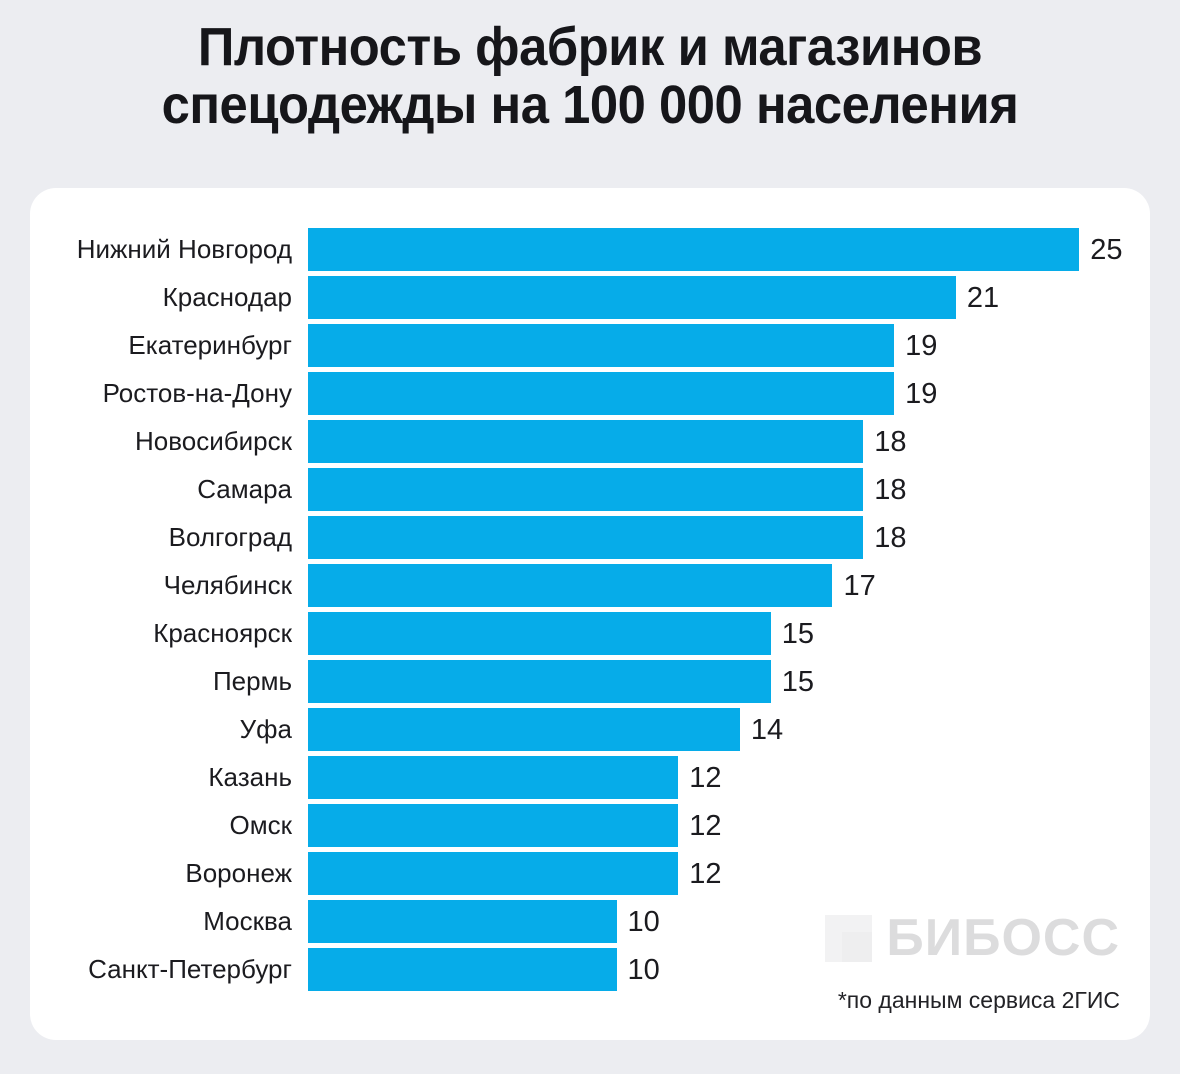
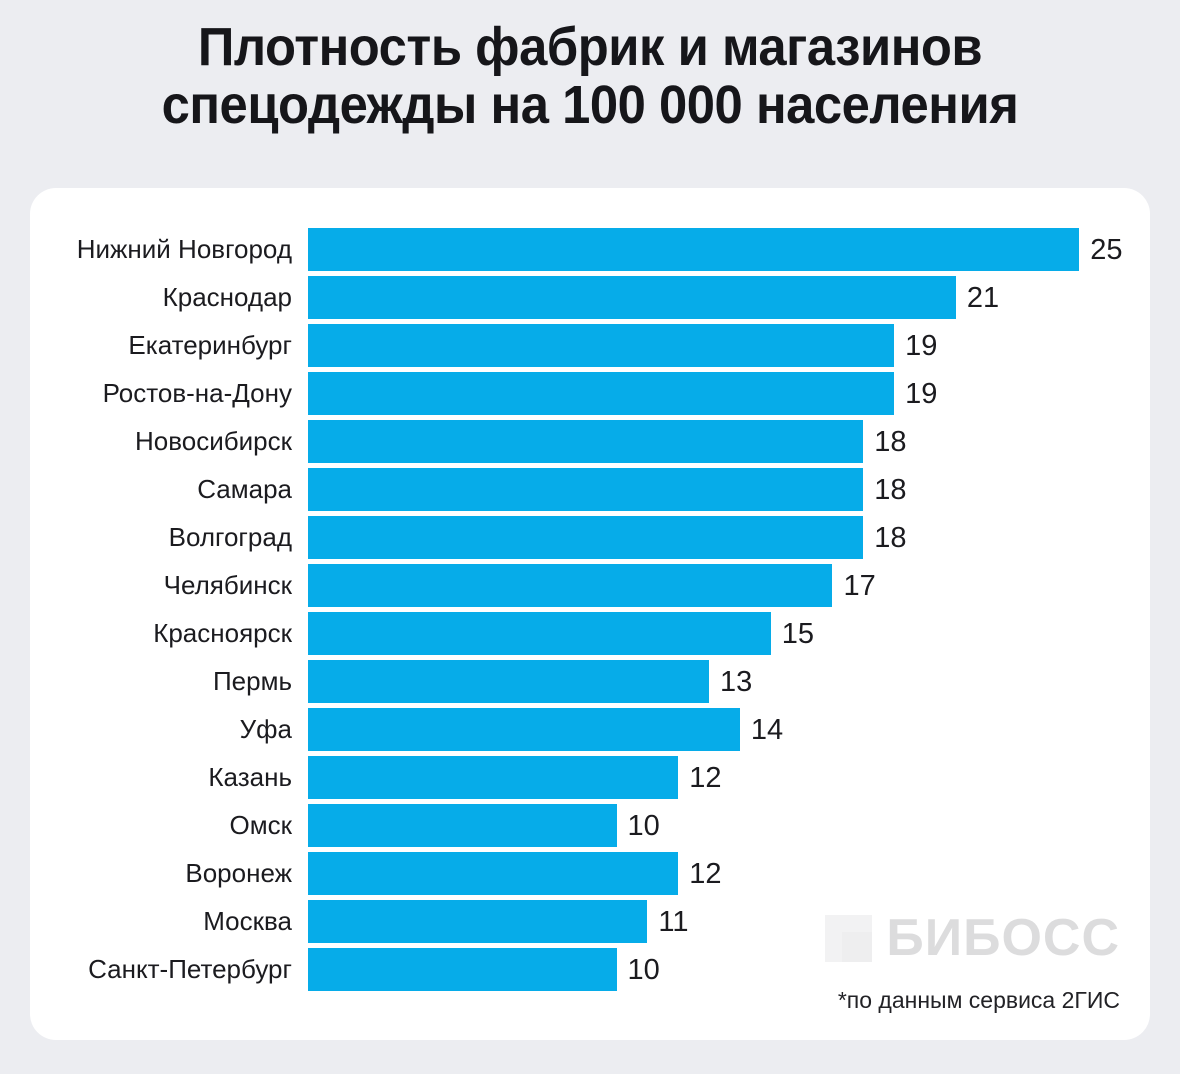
Пермь: 15 -> 13
Омск: 12 -> 10
Москва: 10 -> 11
